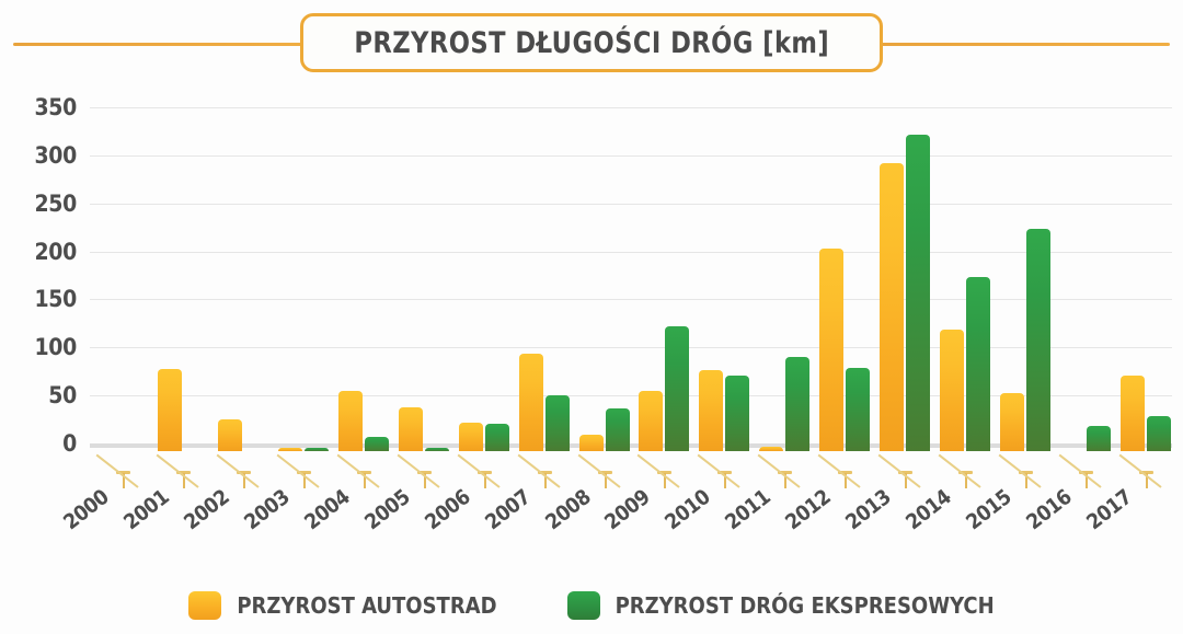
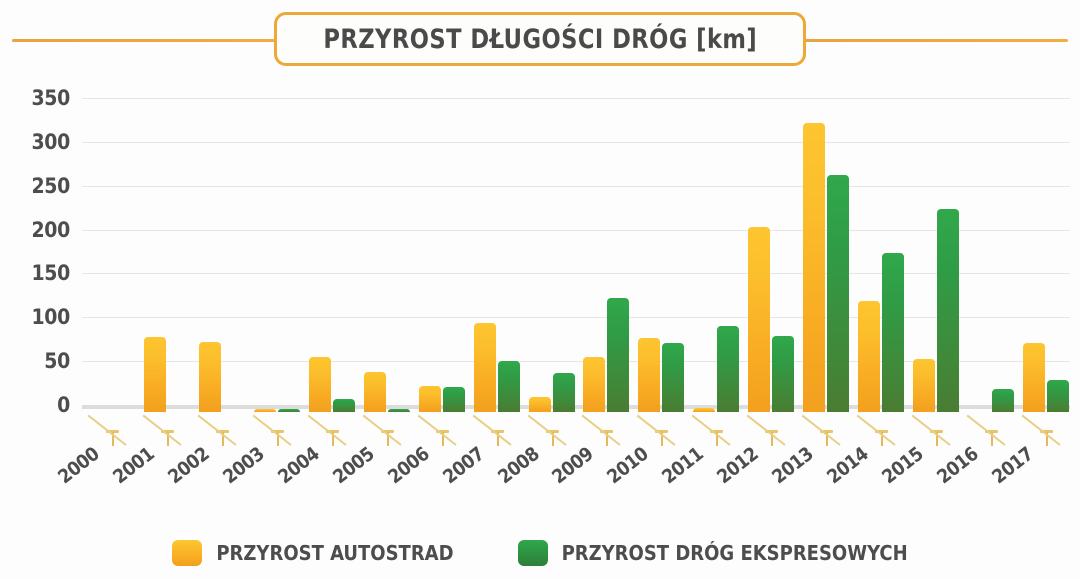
PRZYROST AUTOSTRAD/2002: 30 -> 80
PRZYROST AUTOSTRAD/2013: 300 -> 330
PRZYROST DRÓG EKSPRESOWYCH/2013: 330 -> 270
